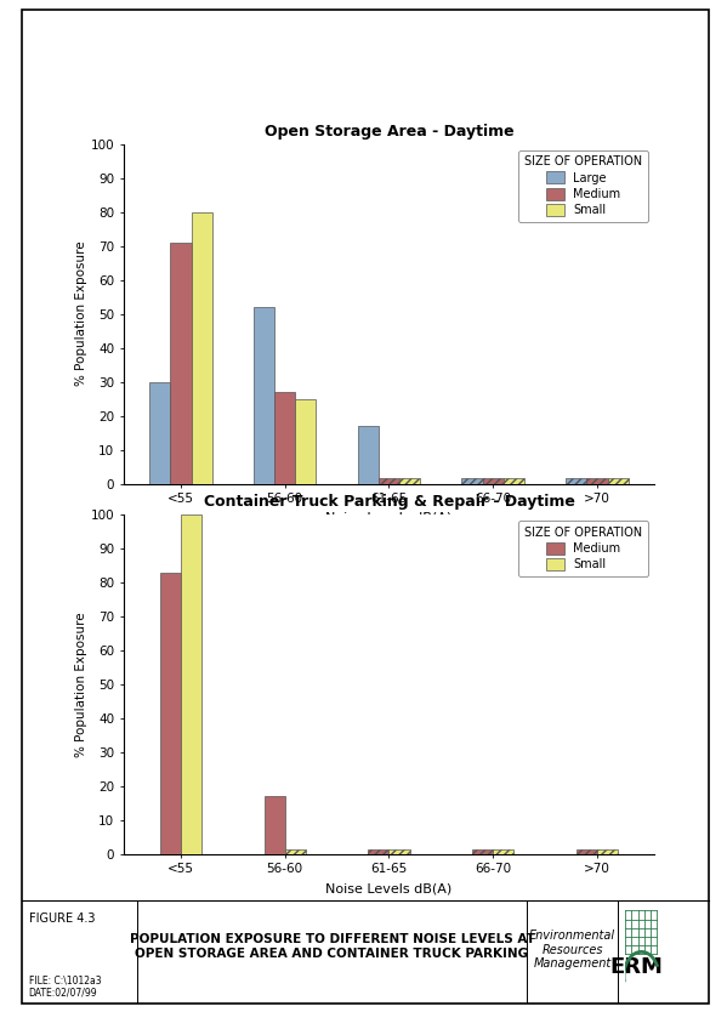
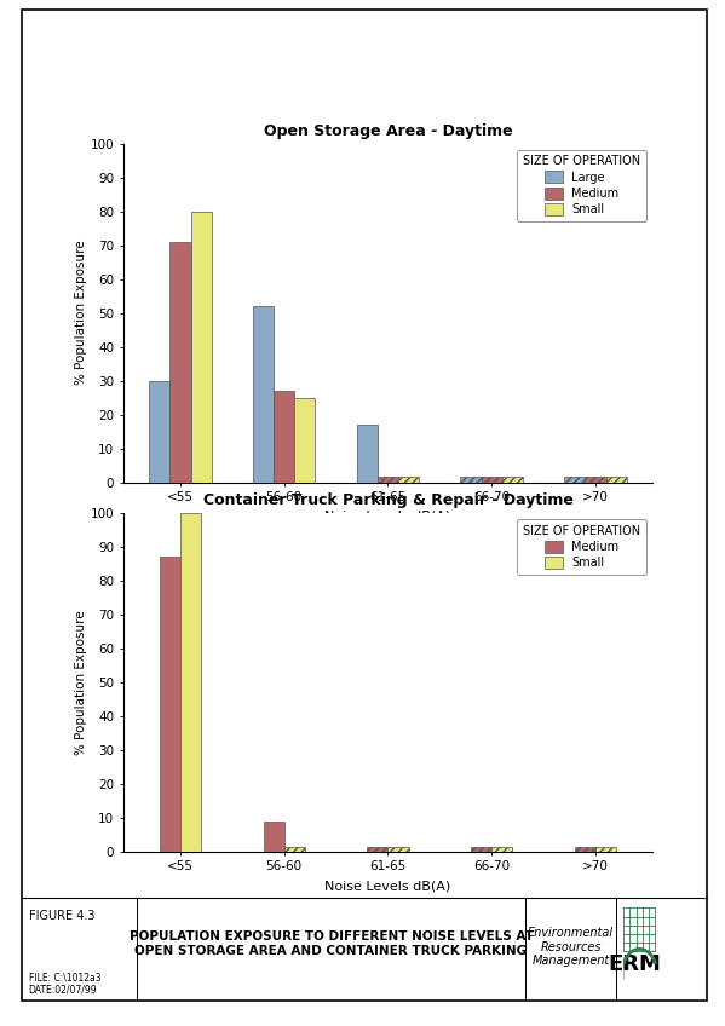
Container Truck Parking & Repair - Daytime/Medium/<55: 83 -> 87
Container Truck Parking & Repair - Daytime/Medium/56-60: 17 -> 9
